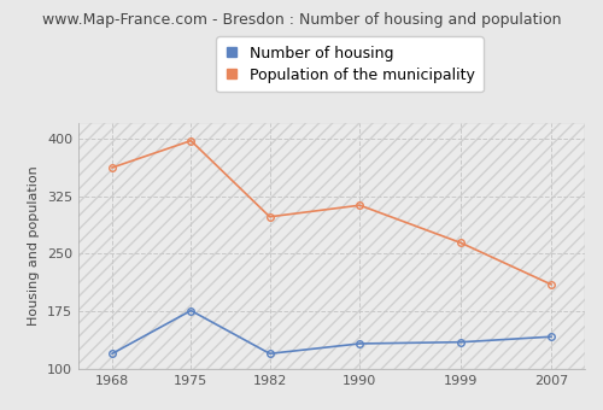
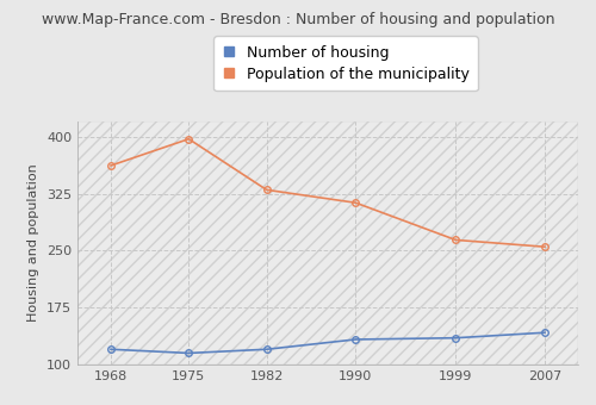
Number of housing/1975: 176 -> 115
Population of the municipality/1982: 298 -> 330
Population of the municipality/2007: 210 -> 255
